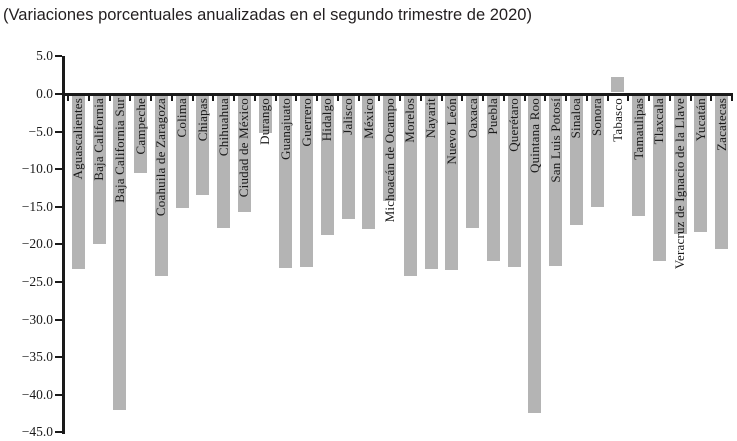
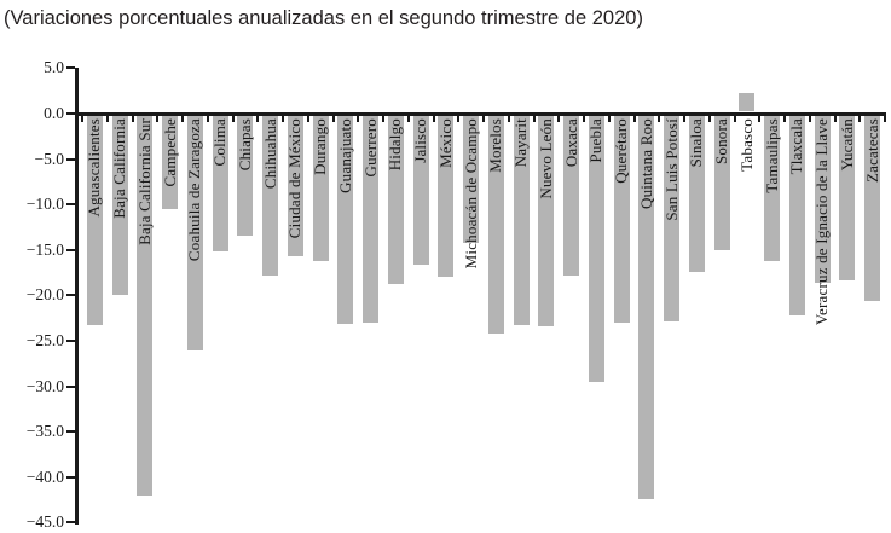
Coahuila de Zaragoza: -24 -> -26
Durango: -5 -> -16
Puebla: -22 -> -29
